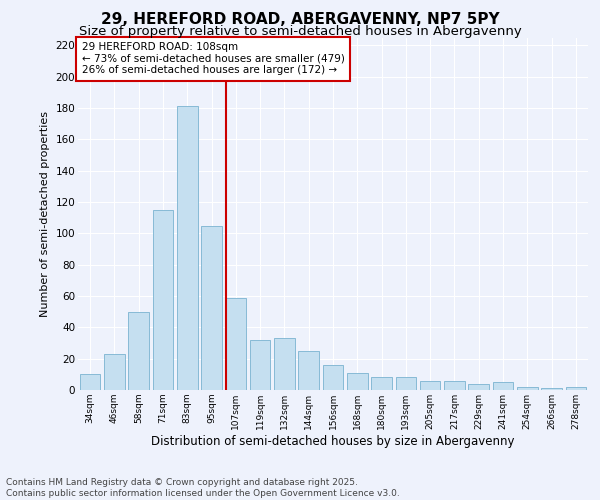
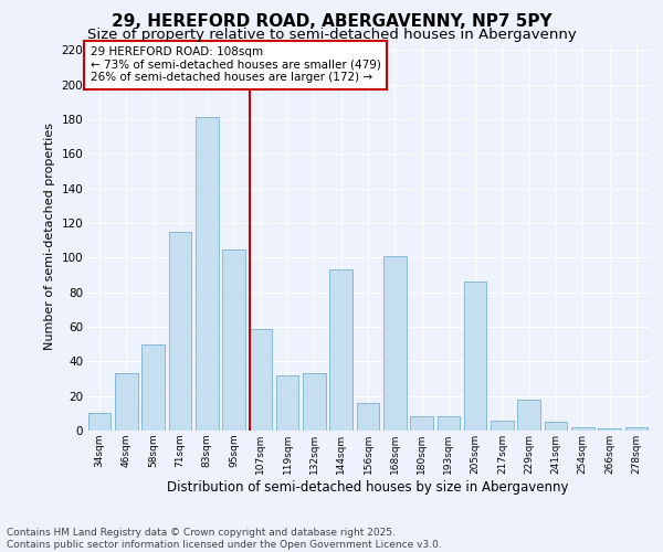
46sqm: 23 -> 33
144sqm: 25 -> 93
168sqm: 11 -> 101
205sqm: 6 -> 86
229sqm: 4 -> 18
